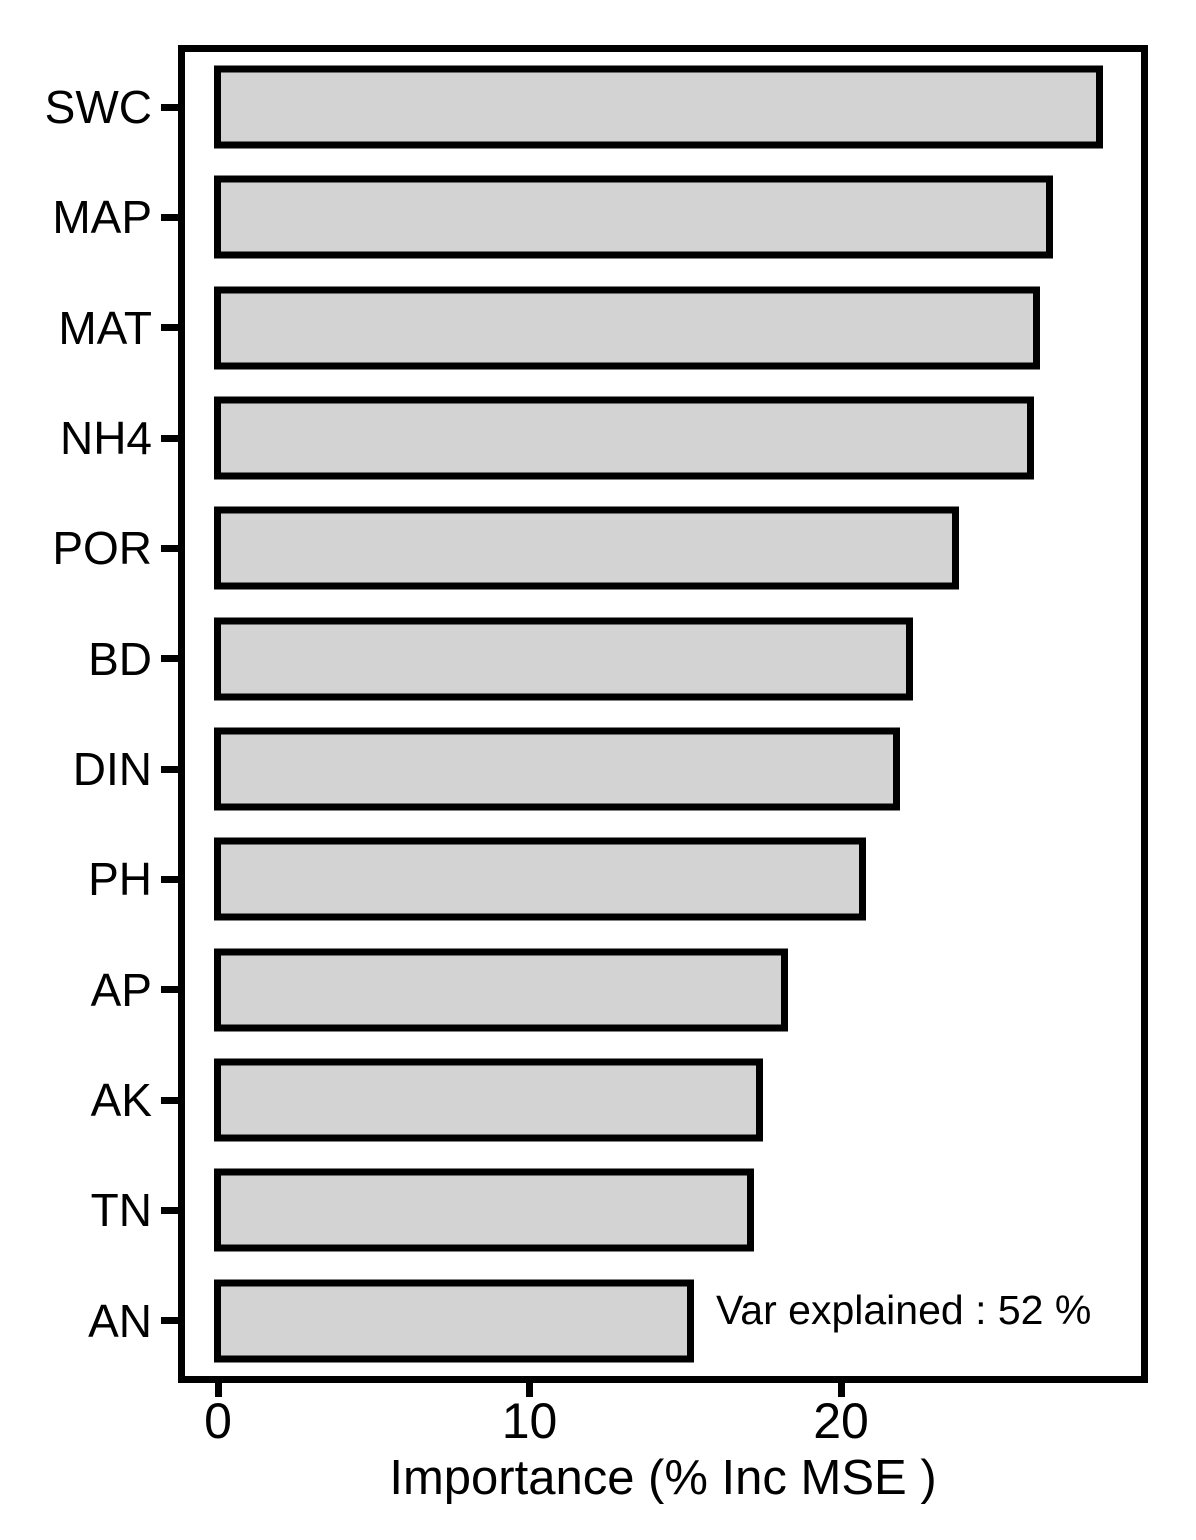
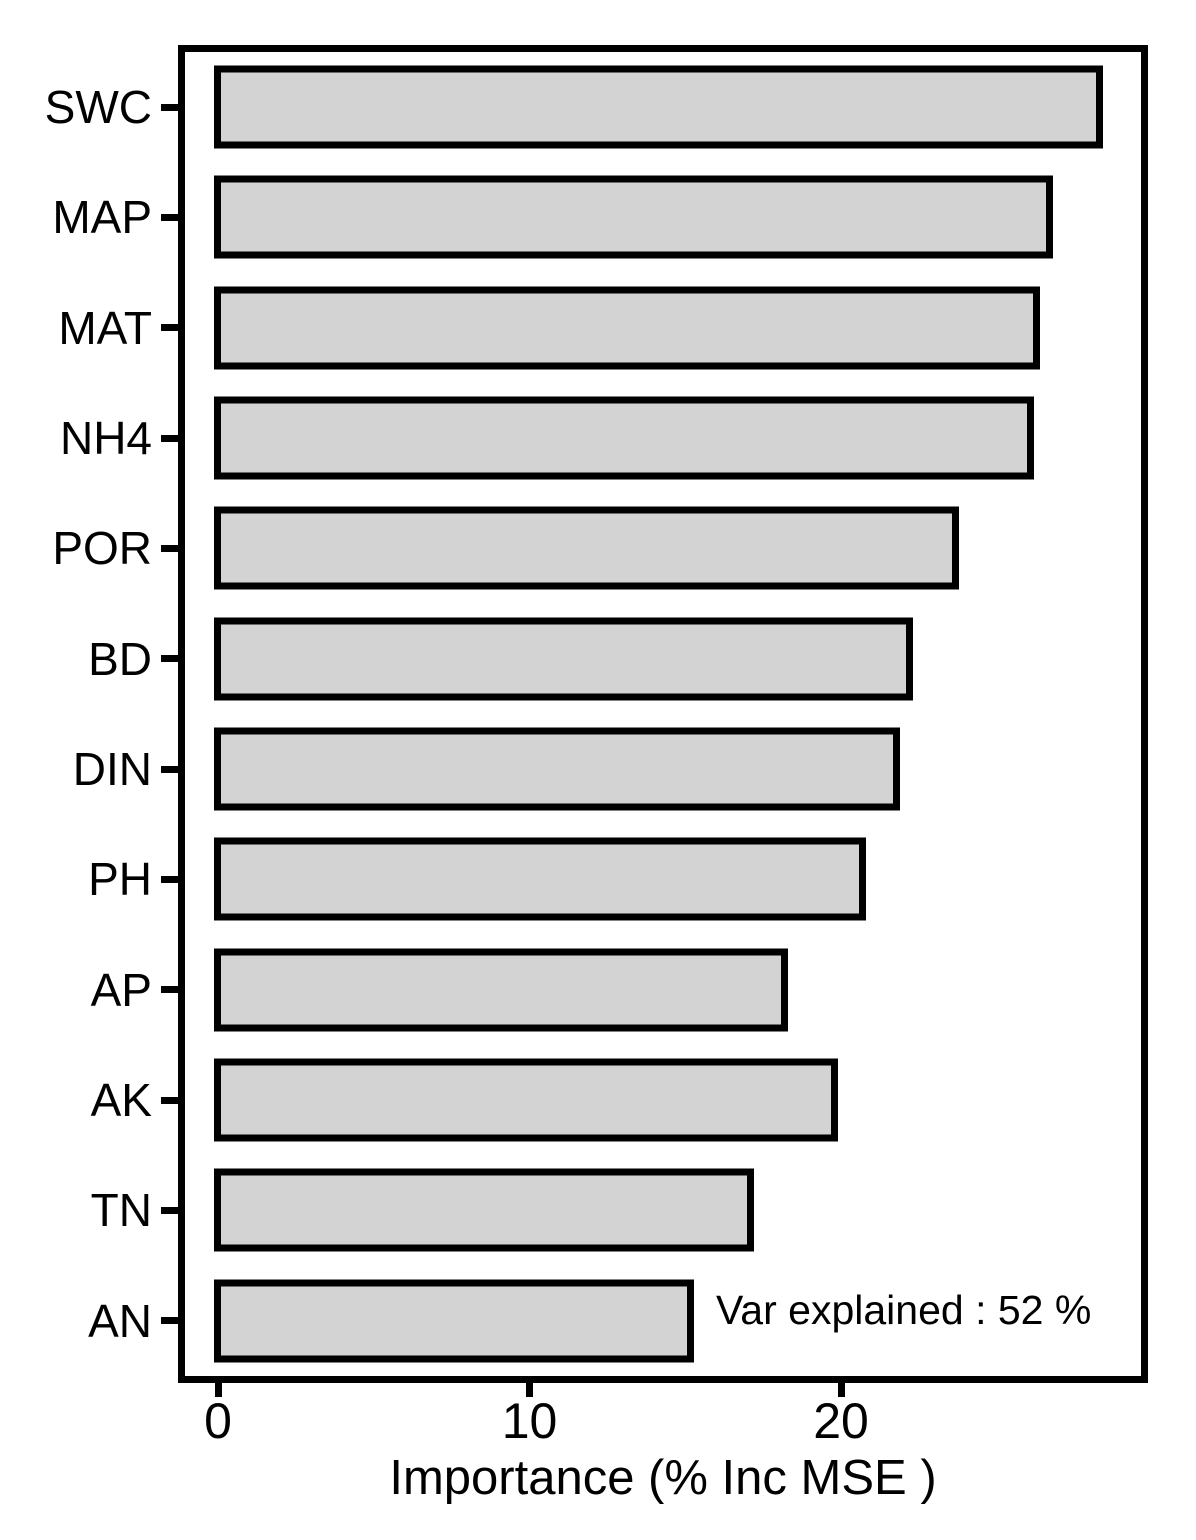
AK: 17.4 -> 19.8
